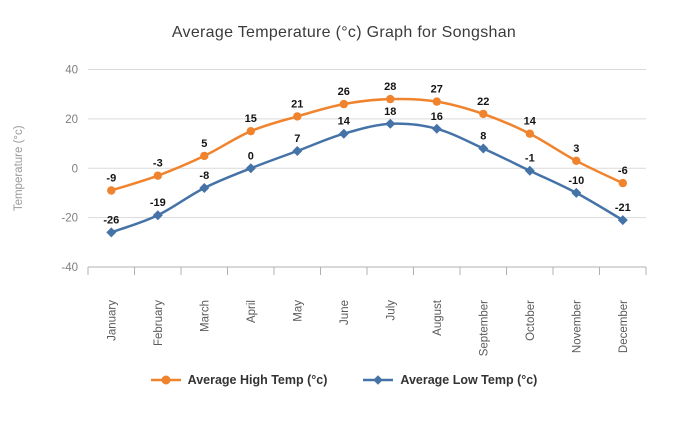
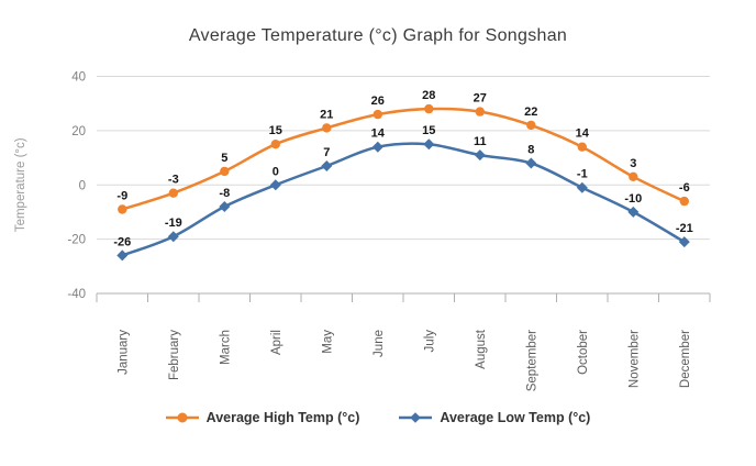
Average Low Temp (°c)/July: 18 -> 15
Average Low Temp (°c)/August: 16 -> 11
